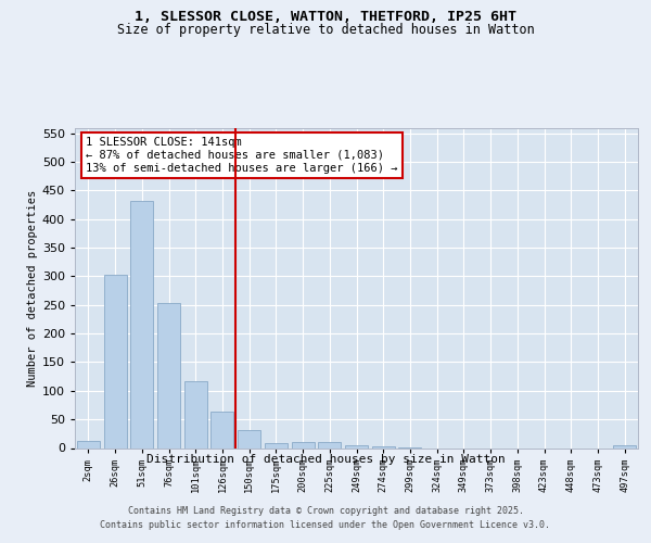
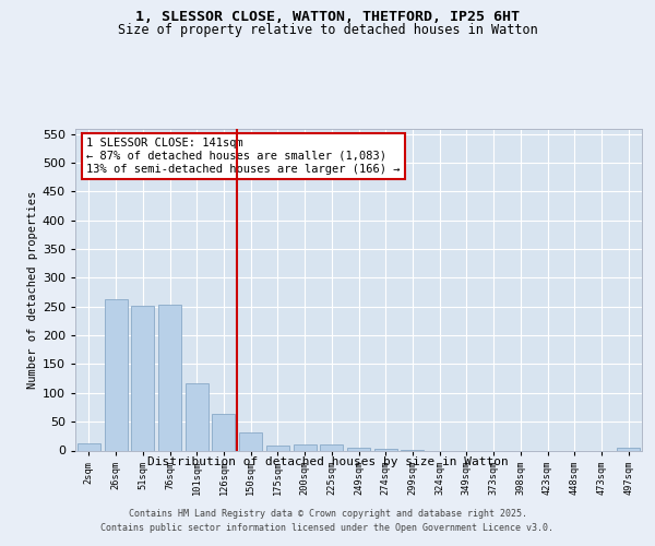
26sqm: 302 -> 262
51sqm: 432 -> 252
